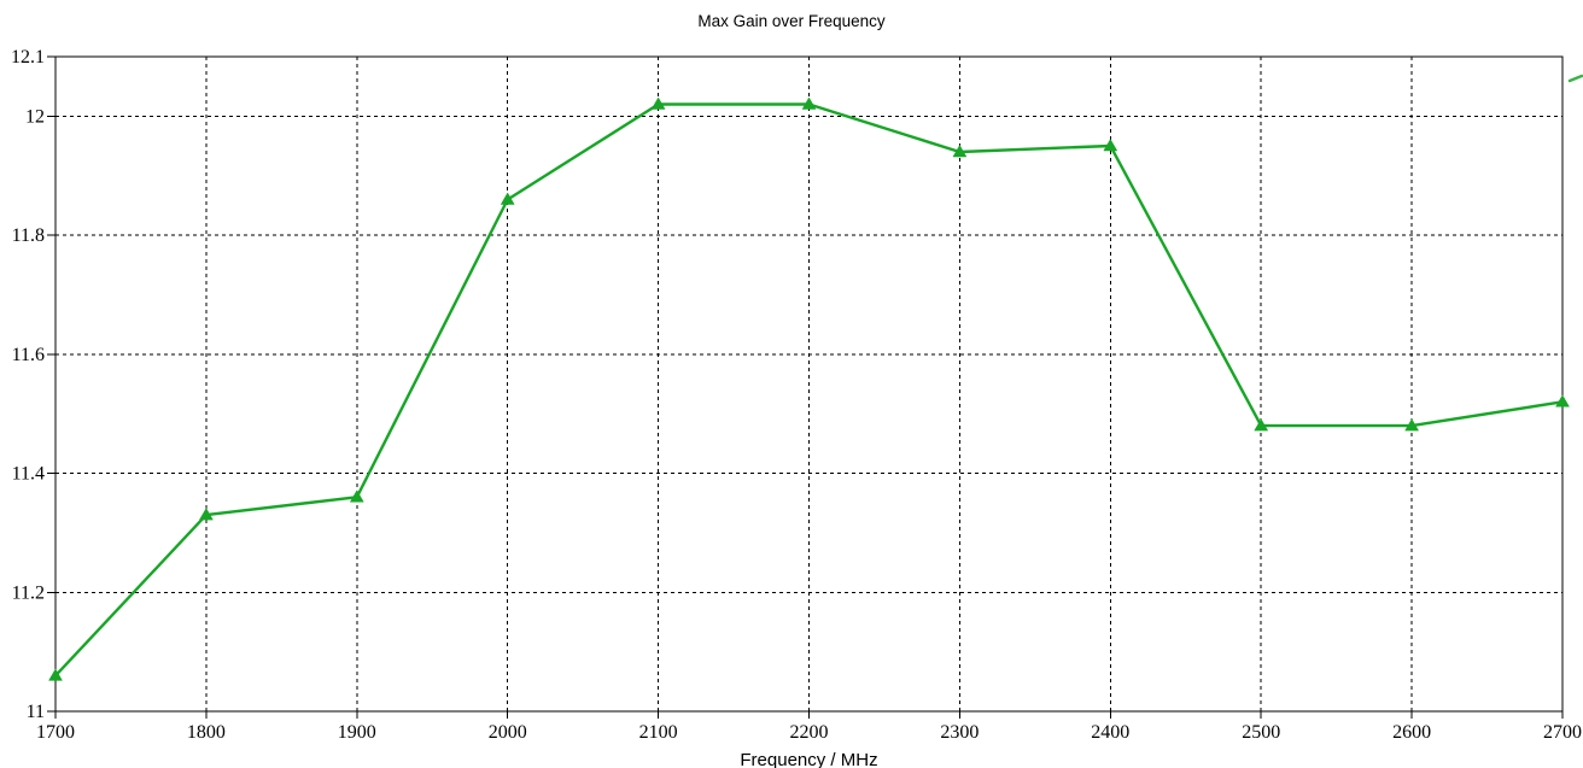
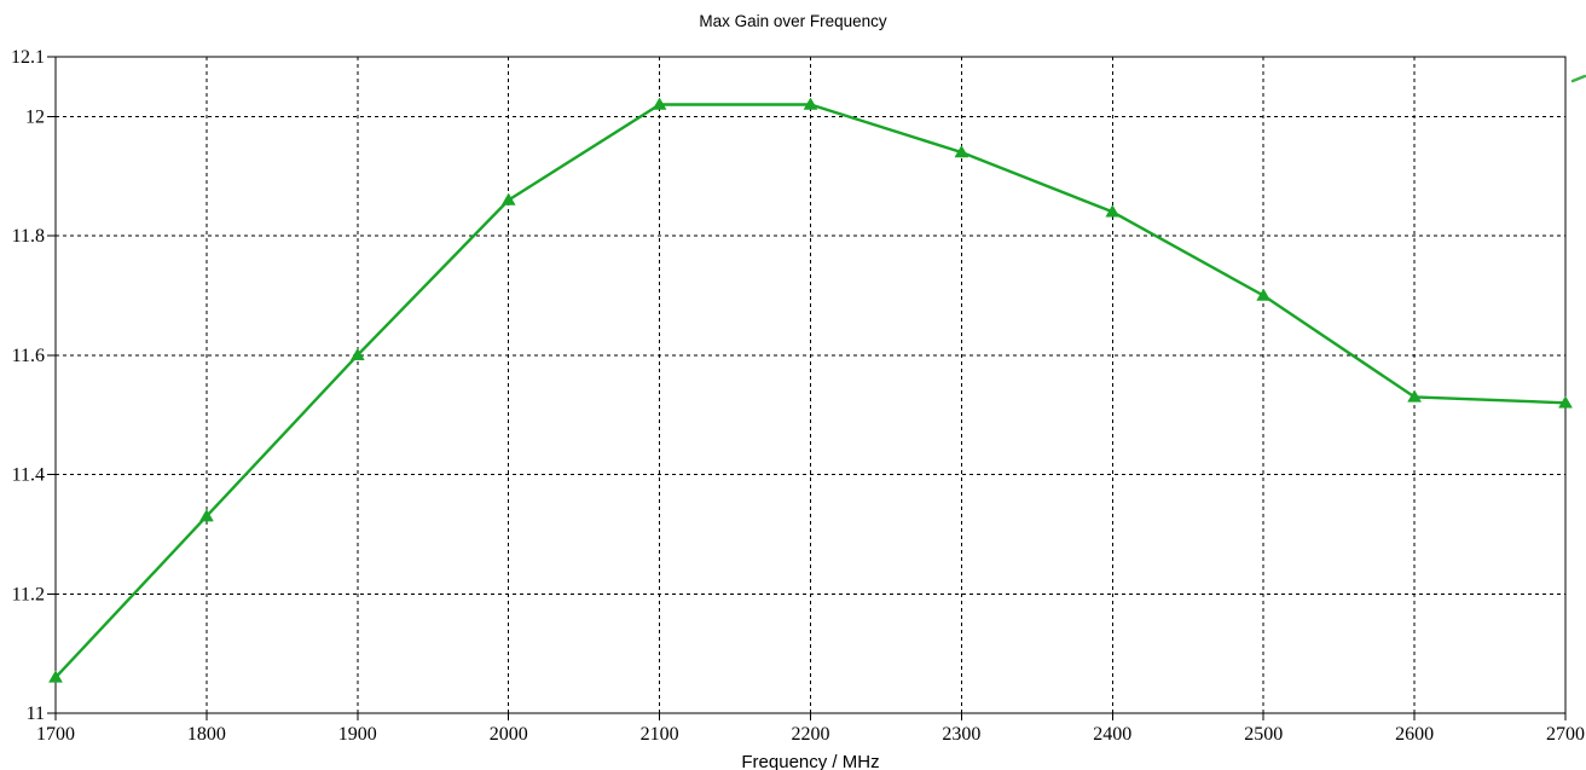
1900: 11.36 -> 11.60
2400: 11.95 -> 11.84
2500: 11.48 -> 11.70
2600: 11.48 -> 11.53
